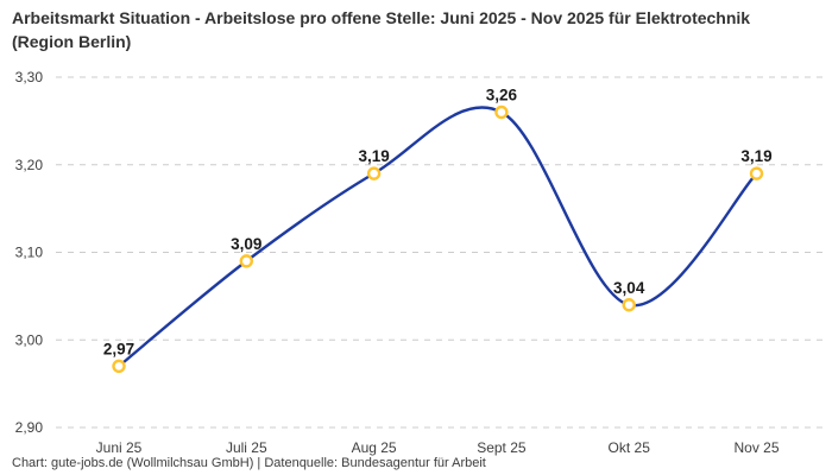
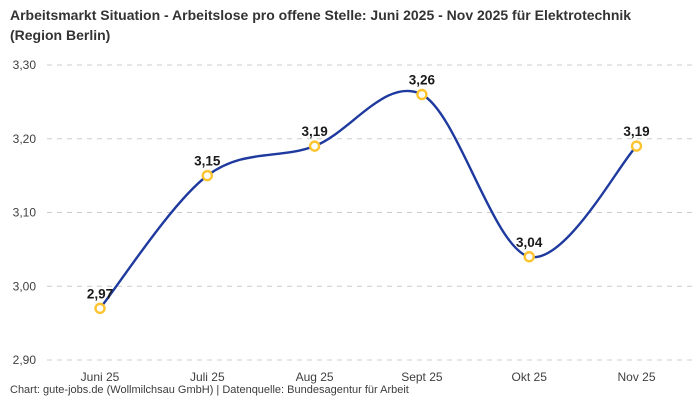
Juli 25: 3,09 -> 3,15
